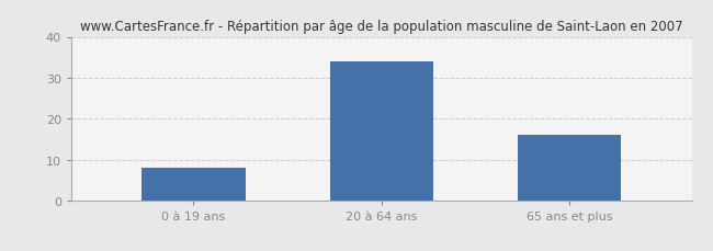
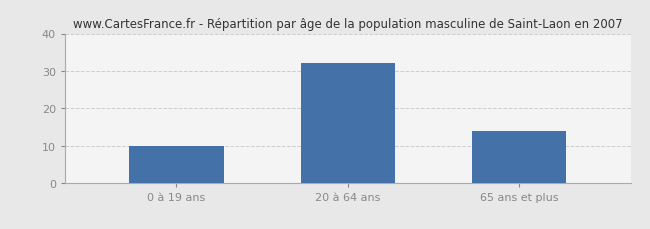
0 à 19 ans: 8 -> 10
20 à 64 ans: 34 -> 32
65 ans et plus: 16 -> 14
